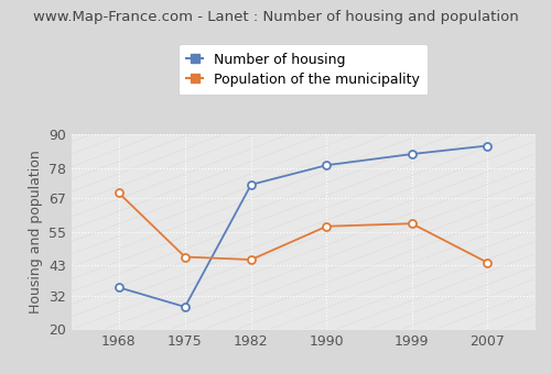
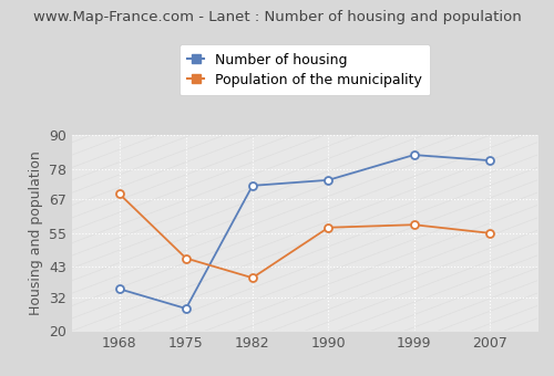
Population of the municipality/1982: 45 -> 39
Number of housing/1990: 79 -> 74
Number of housing/2007: 86 -> 81
Population of the municipality/2007: 44 -> 55
